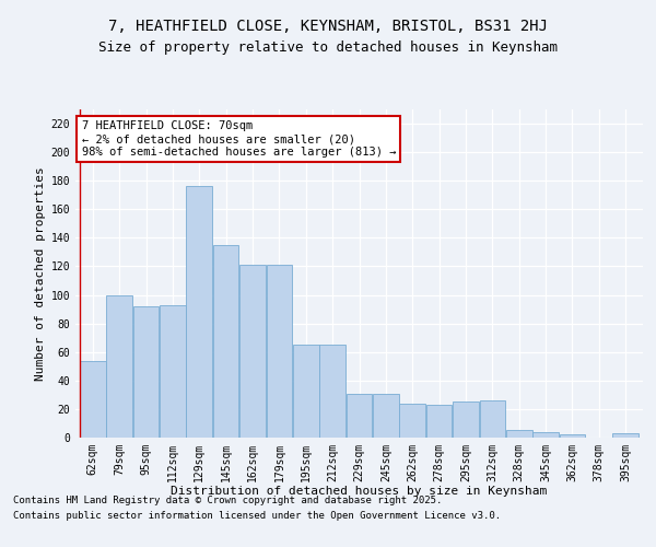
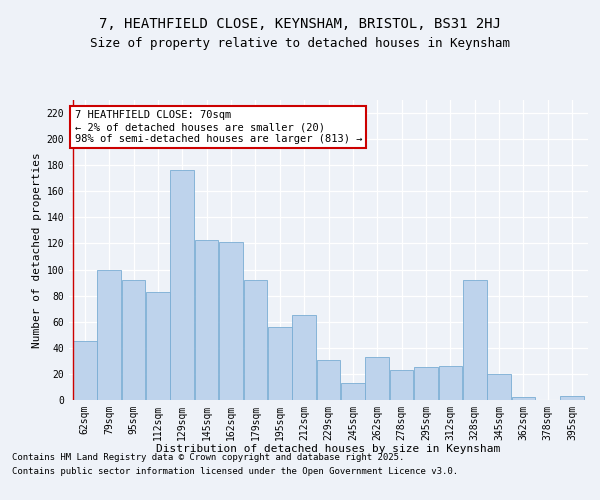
62sqm: 54 -> 45
112sqm: 93 -> 83
145sqm: 135 -> 123
179sqm: 121 -> 92
195sqm: 65 -> 56
245sqm: 31 -> 13
262sqm: 24 -> 33
328sqm: 5 -> 92
345sqm: 4 -> 20
